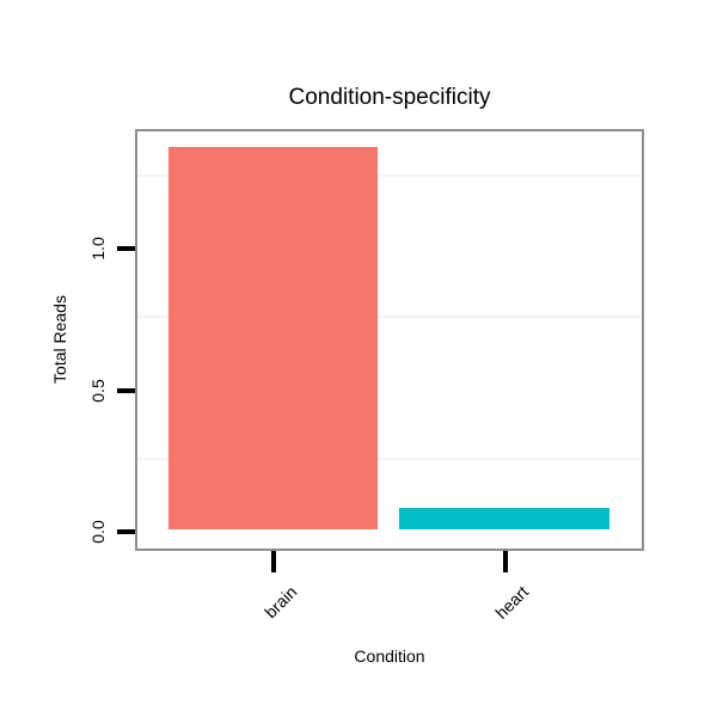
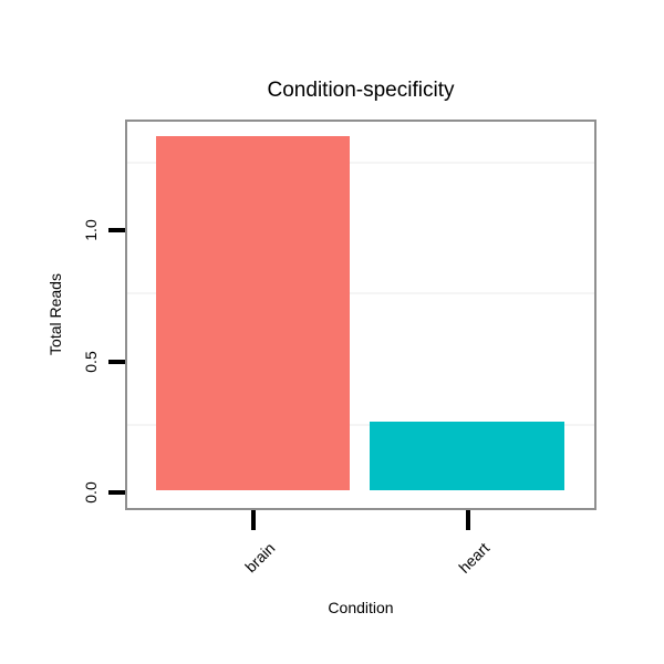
heart: 0.07 -> 0.26
